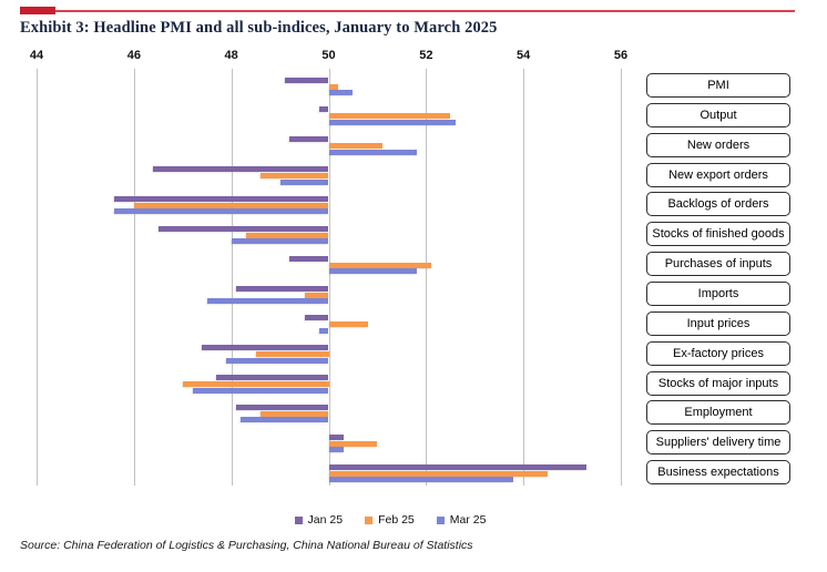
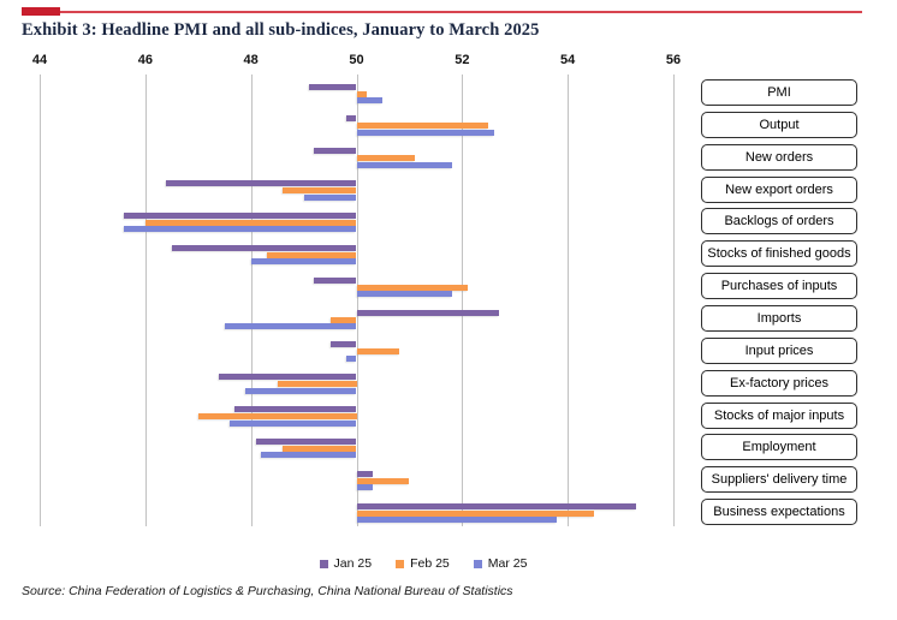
Jan 25/Imports: 48.1 -> 52.7
Mar 25/Stocks of major inputs: 47.2 -> 47.6
